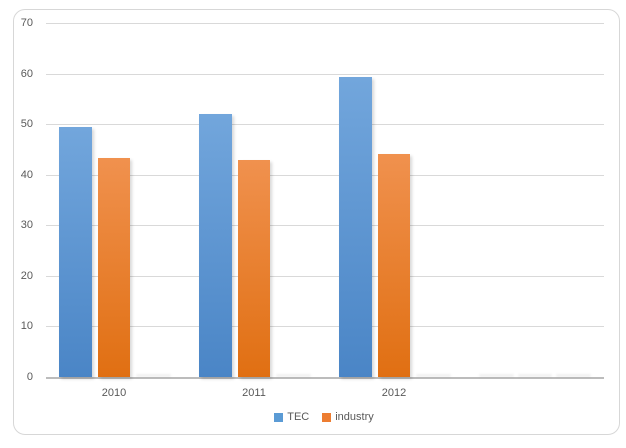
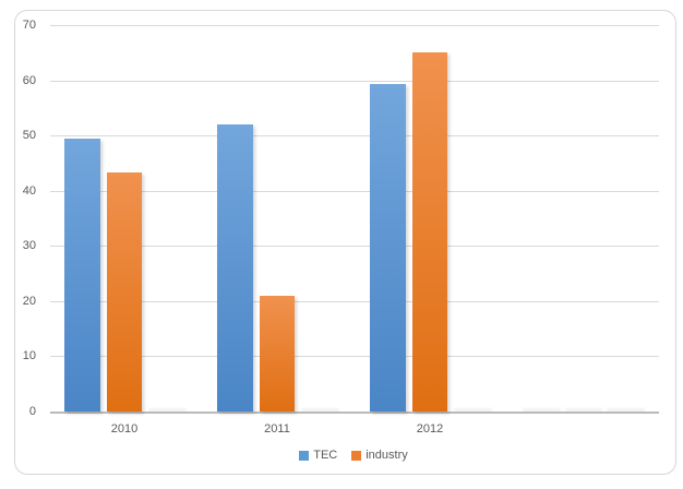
industry/2011: 43 -> 21
industry/2012: 44 -> 65
